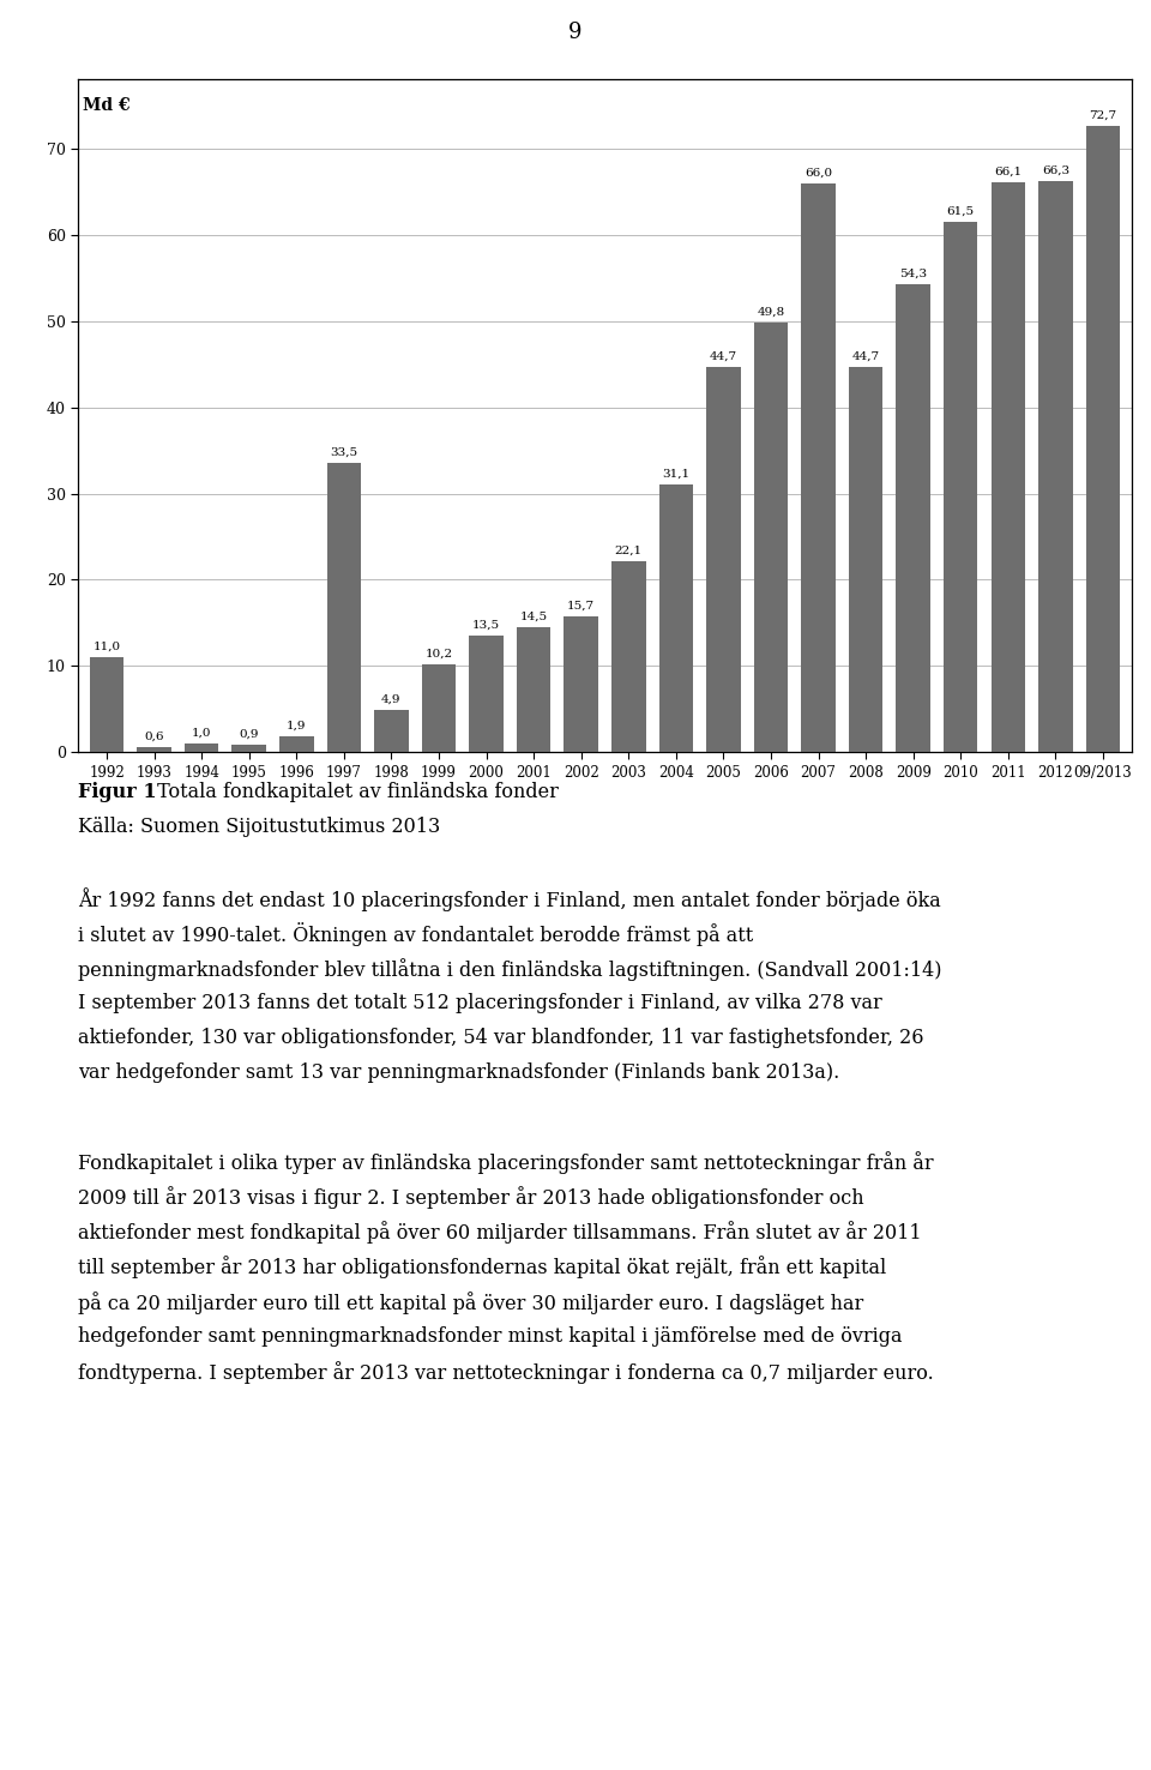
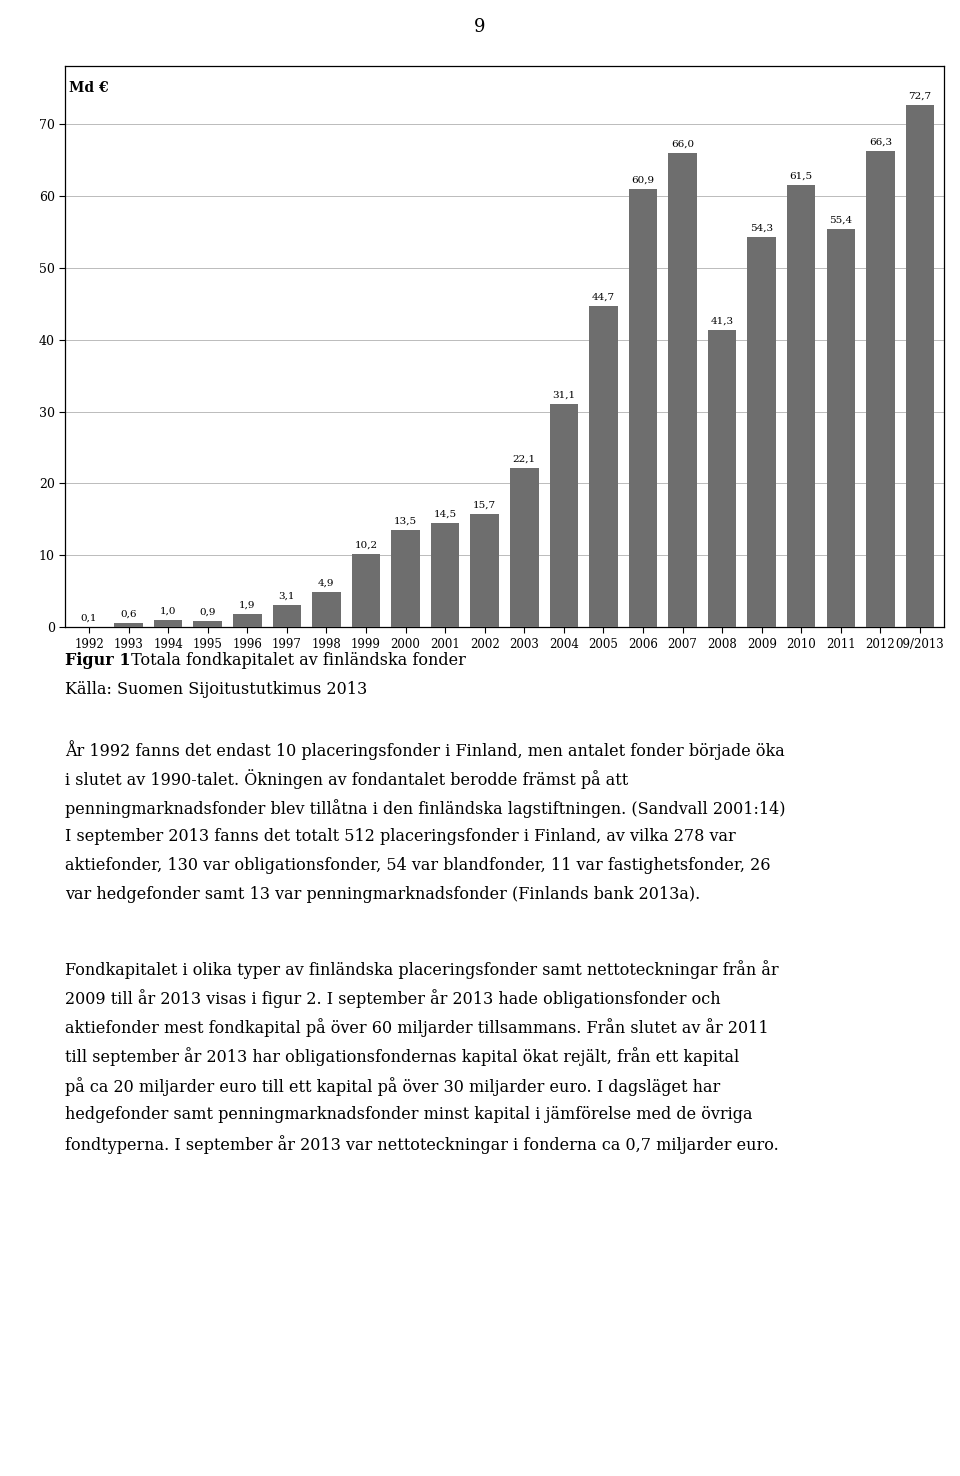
1992: 11,0 -> 0,1
1997: 33,5 -> 3,1
2006: 49,8 -> 60,9
2008: 44,7 -> 41,3
2011: 66,1 -> 55,4
